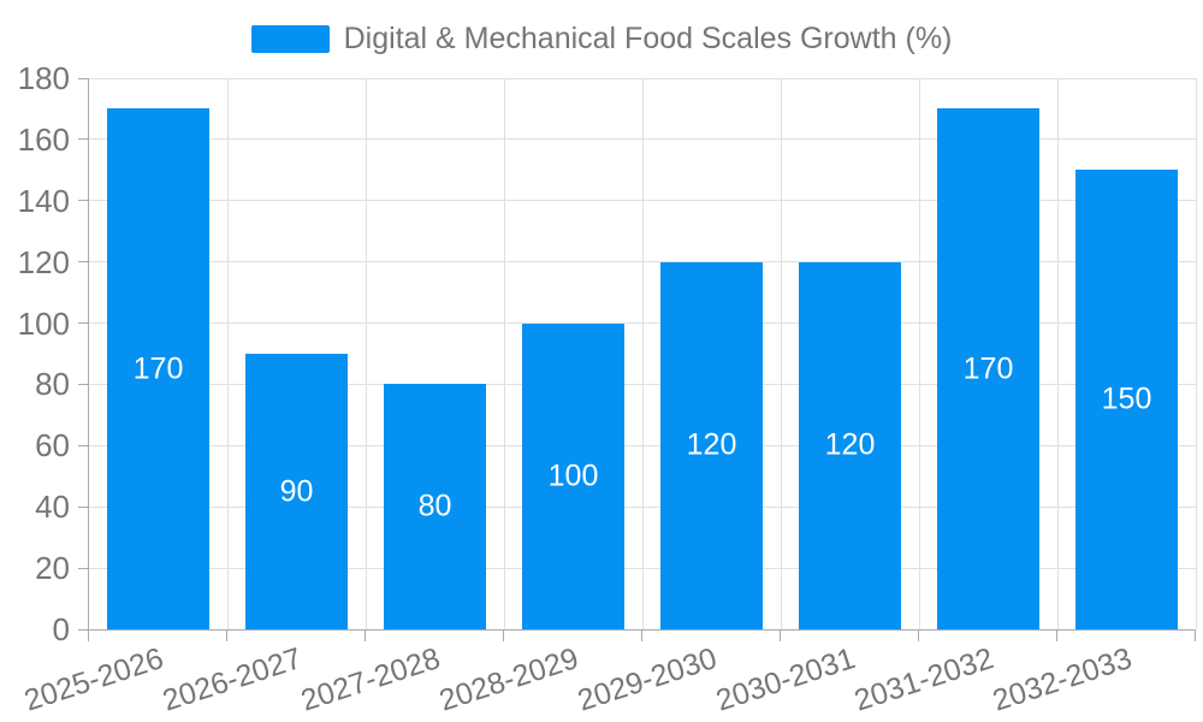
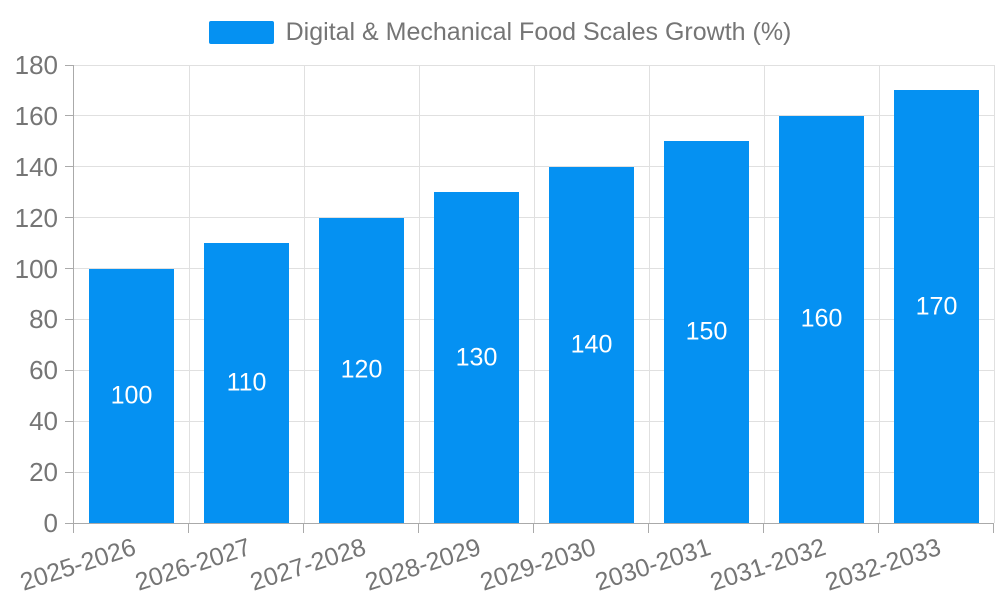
2025-2026: 170 -> 100
2026-2027: 90 -> 110
2027-2028: 80 -> 120
2028-2029: 100 -> 130
2029-2030: 120 -> 140
2030-2031: 120 -> 150
2031-2032: 170 -> 160
2032-2033: 150 -> 170
